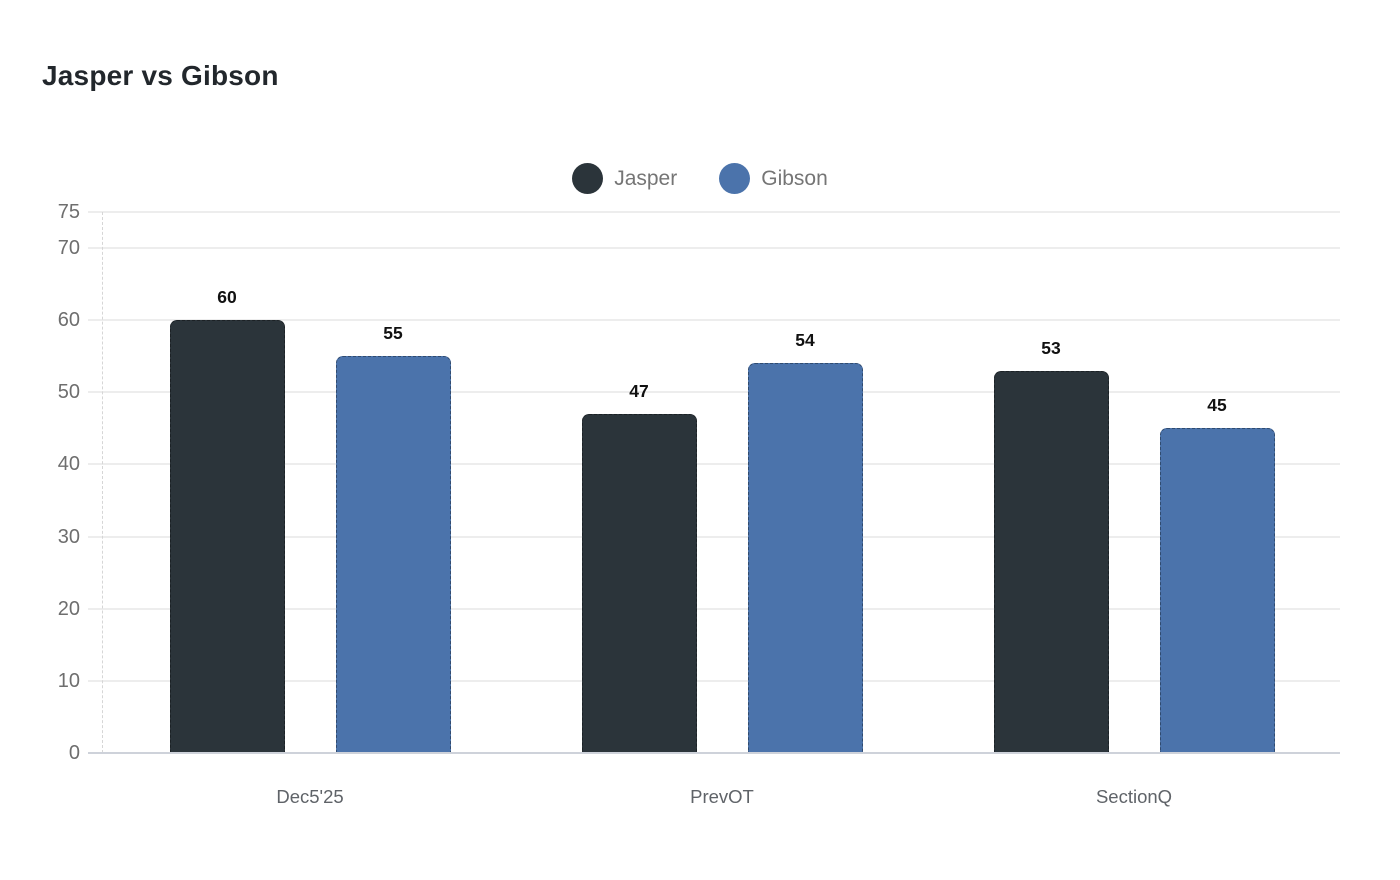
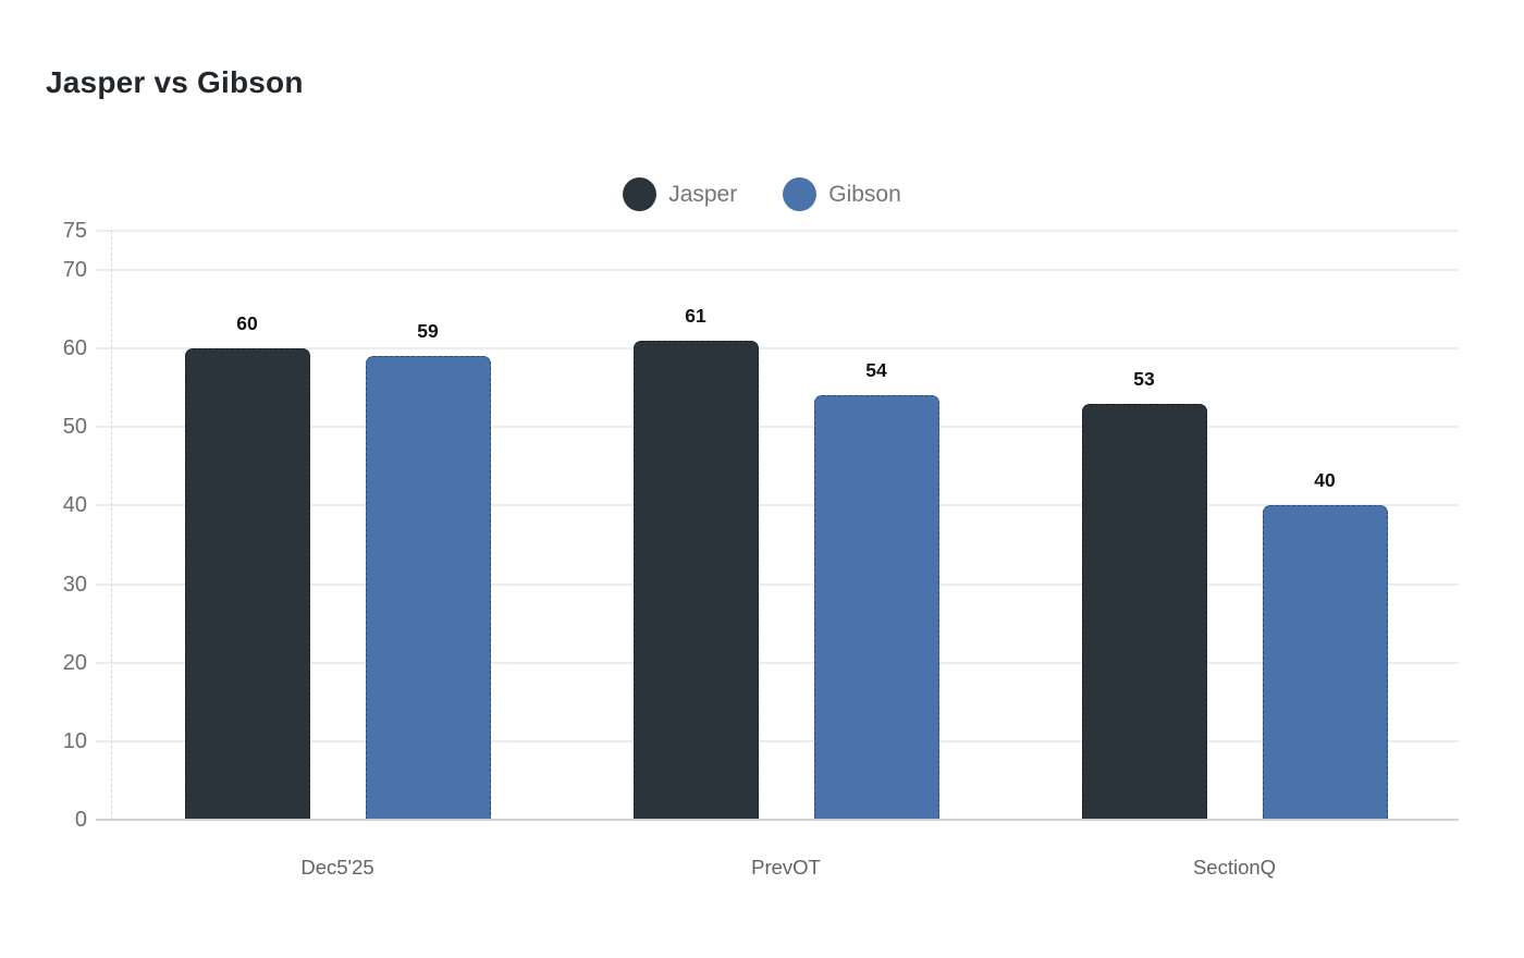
Gibson/Dec5'25: 55 -> 59
Jasper/PrevOT: 47 -> 61
Gibson/SectionQ: 45 -> 40
